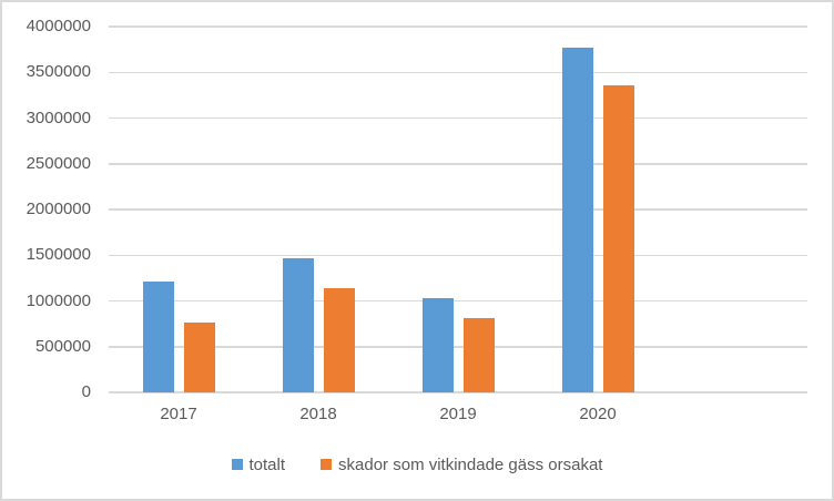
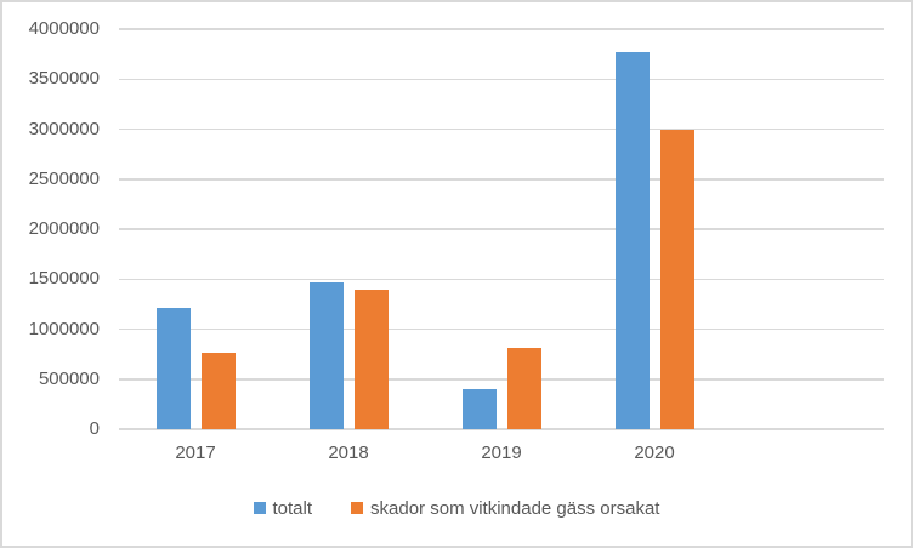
skador som vitkindade gäss orsakat/2018: 1100000 -> 1400000
totalt/2019: 1000000 -> 400000
skador som vitkindade gäss orsakat/2020: 3400000 -> 3000000
